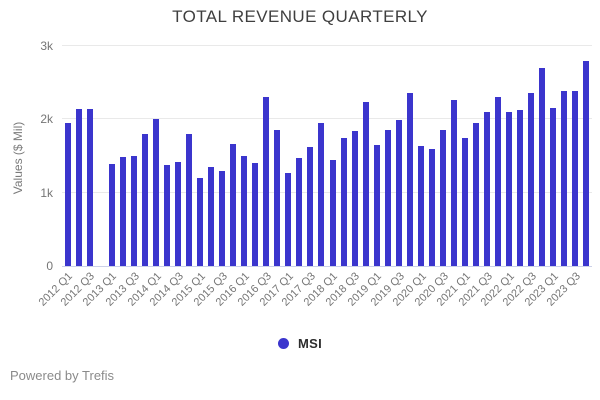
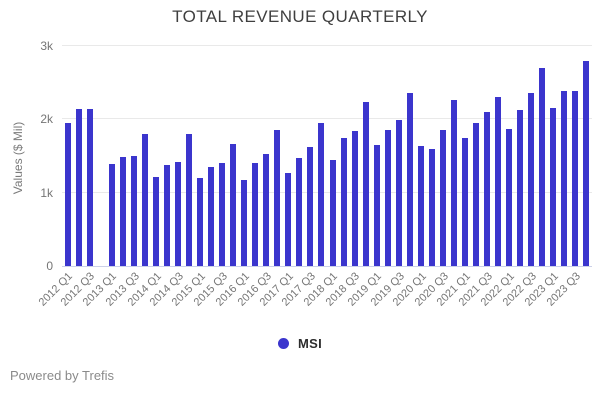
2014 Q1: 2.0k -> 1.2k
2015 Q3: 1.3k -> 1.4k
2016 Q1: 1.5k -> 1.2k
2016 Q3: 2.3k -> 1.5k
2022 Q1: 2.1k -> 1.9k
